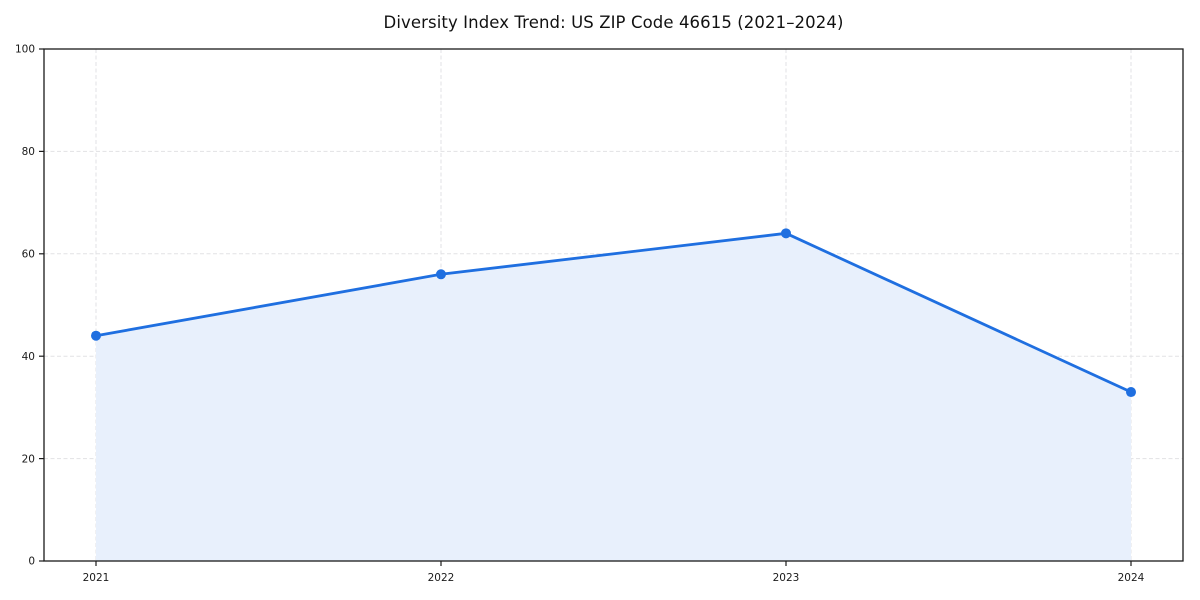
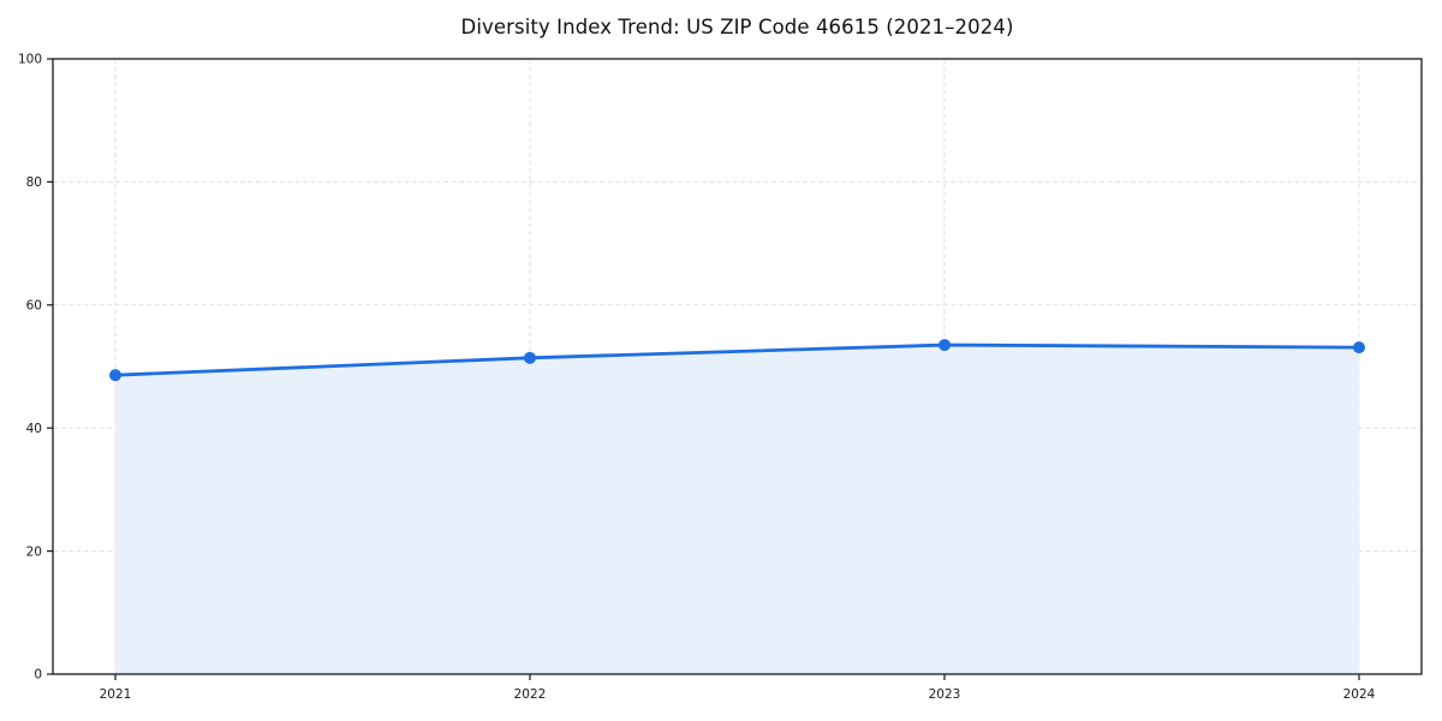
2021: 44 -> 49
2022: 56 -> 51
2023: 64 -> 54
2024: 33 -> 53
